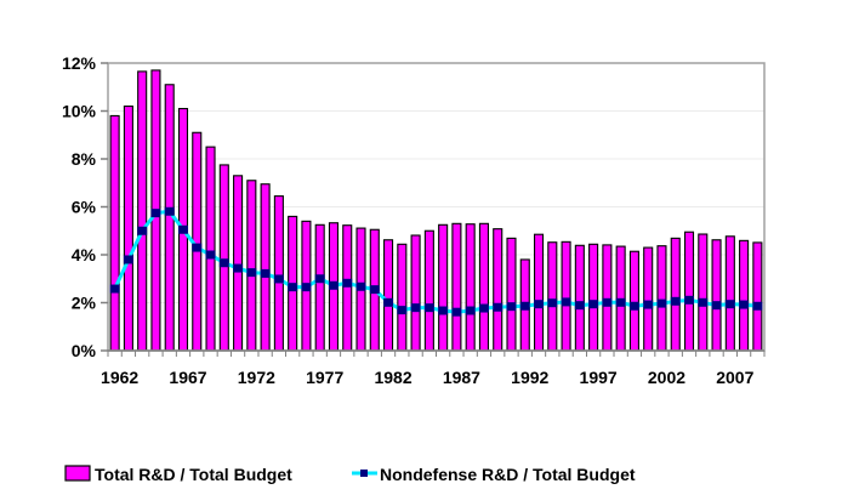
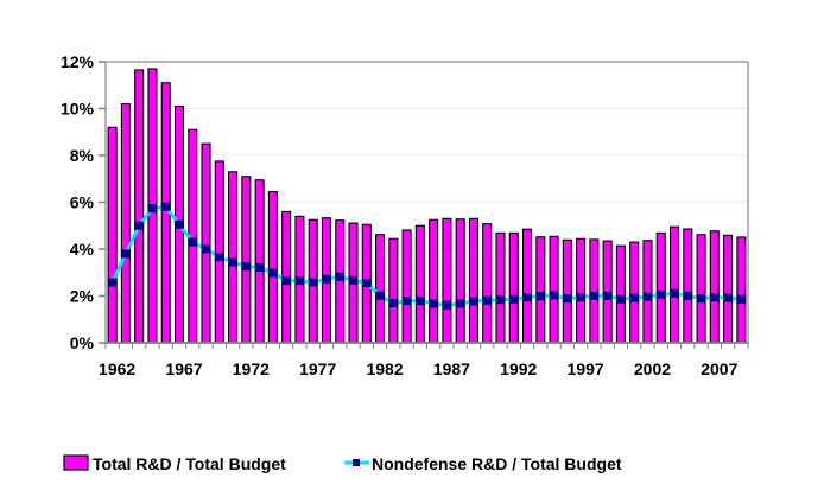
Total R&D / Total Budget/1962: 9.8% -> 9.2%
Nondefense R&D / Total Budget/1977: 3.0% -> 2.6%
Total R&D / Total Budget/1992: 3.8% -> 4.7%
